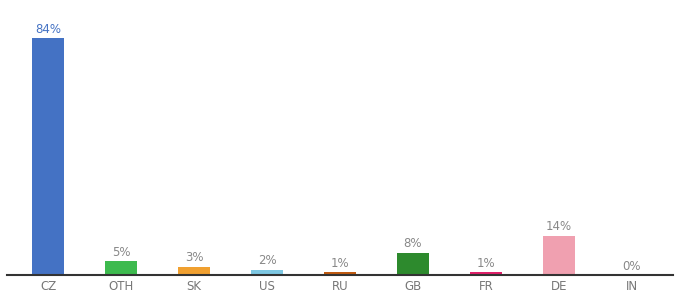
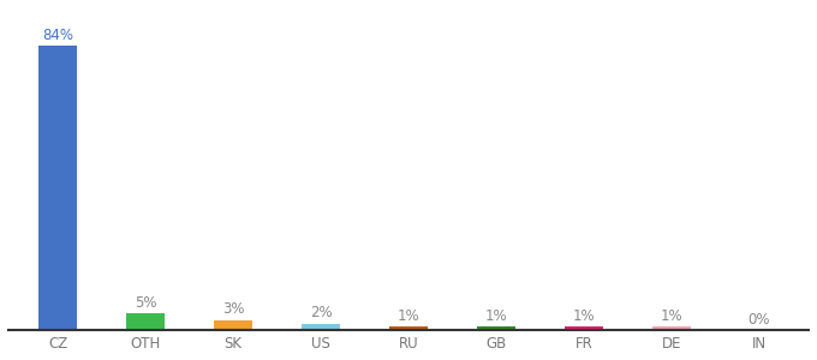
GB: 8% -> 1%
DE: 14% -> 1%
